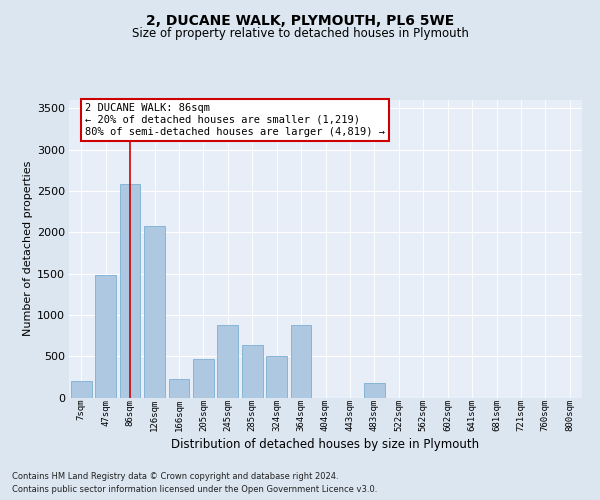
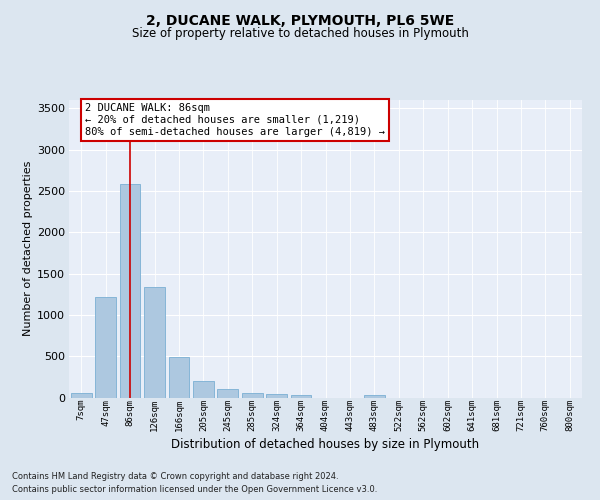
7sqm: 200 -> 50
47sqm: 1480 -> 1220
126sqm: 2080 -> 1340
166sqm: 220 -> 490
205sqm: 460 -> 200
245sqm: 880 -> 100
285sqm: 640 -> 50
324sqm: 500 -> 40
364sqm: 880 -> 40
483sqm: 180 -> 40
